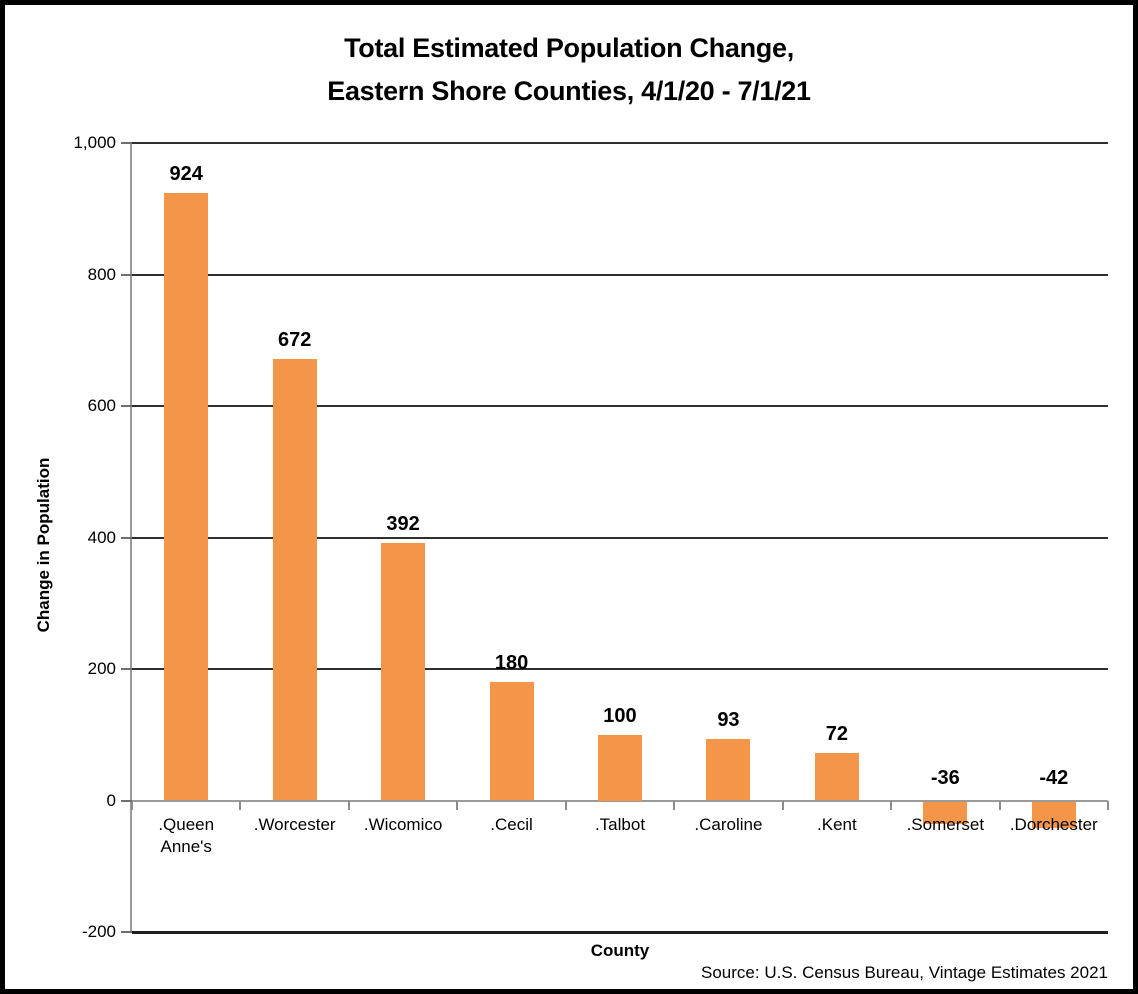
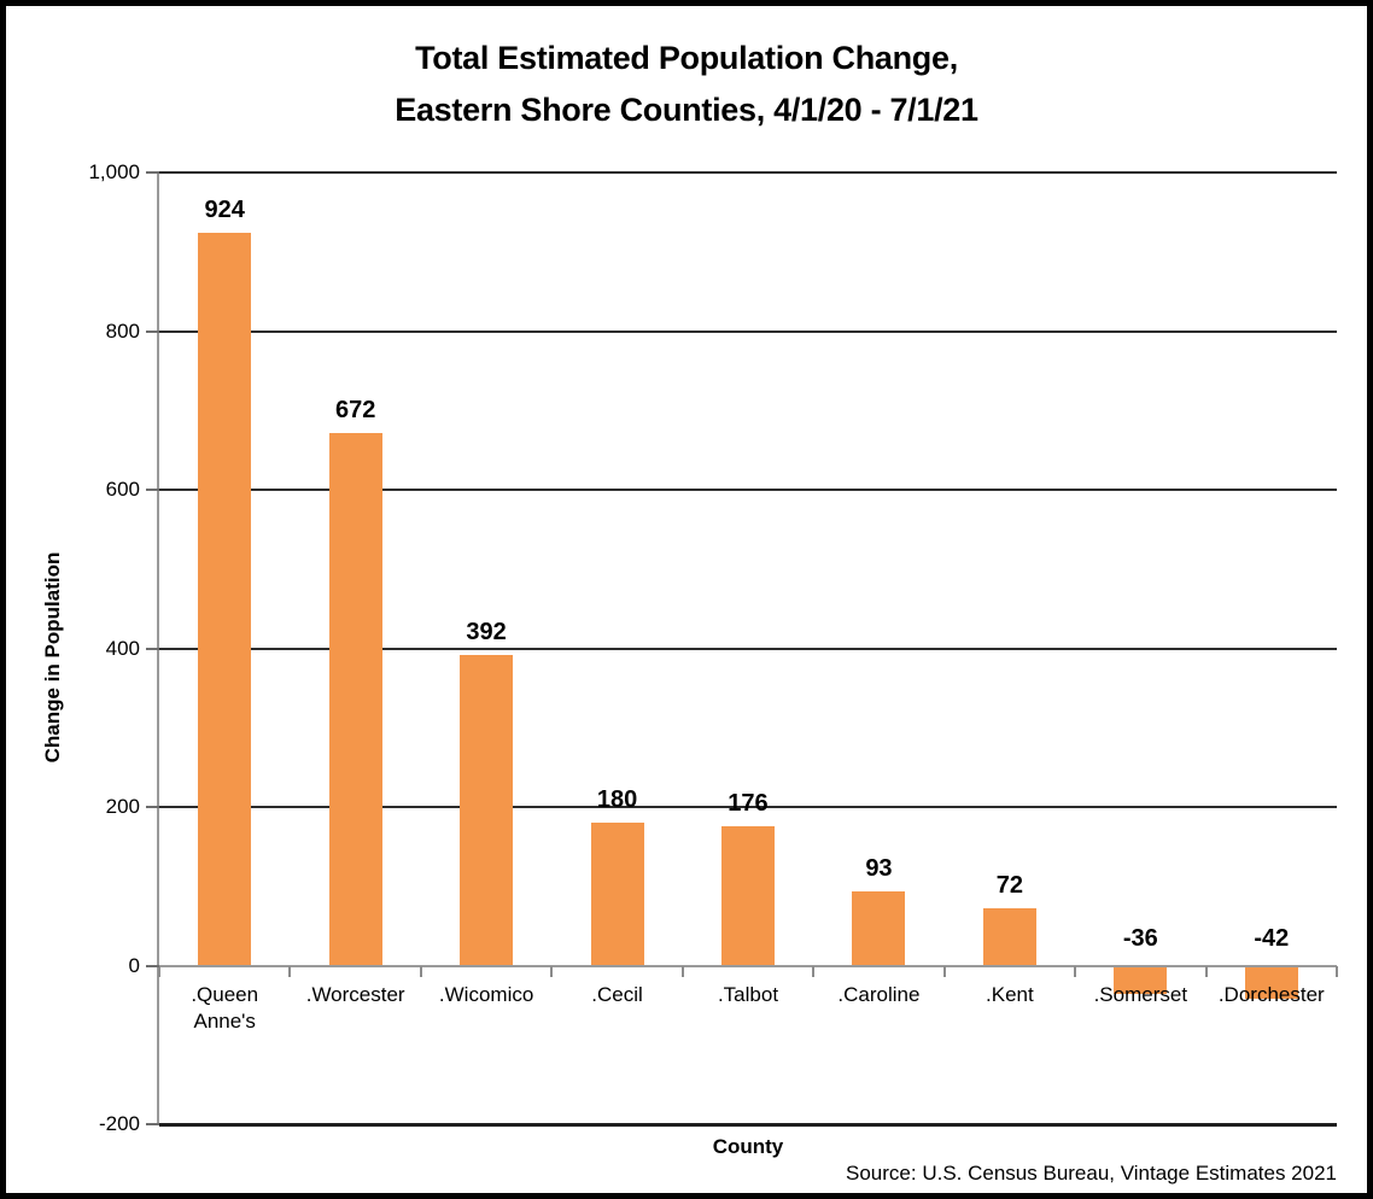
.Talbot: 100 -> 176
